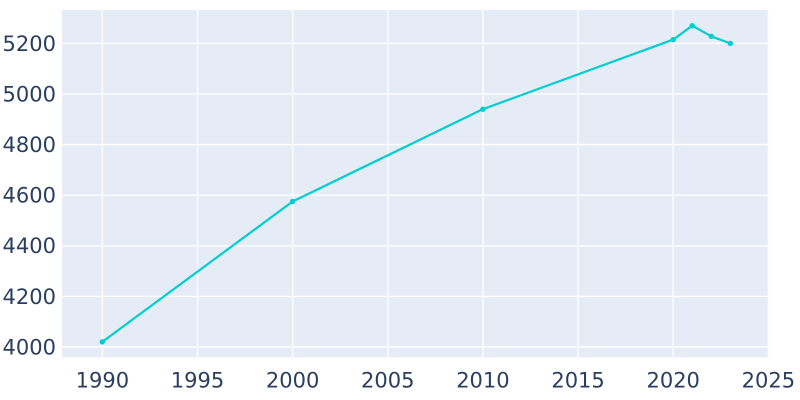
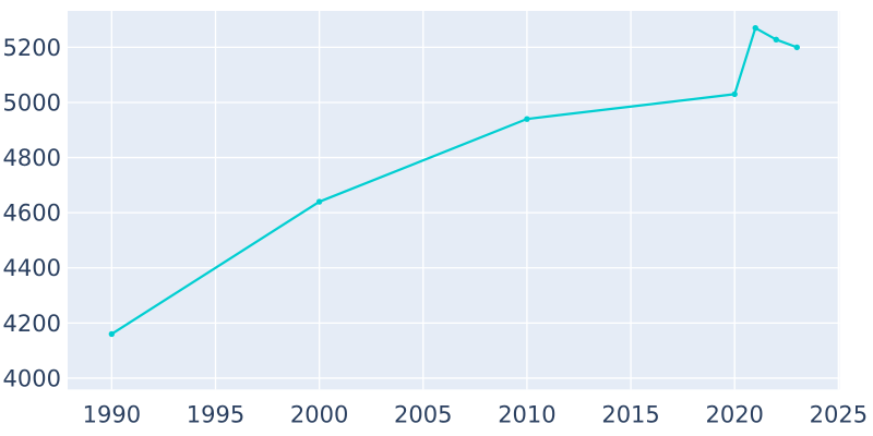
1990: 4020 -> 4160
2000: 4580 -> 4640
2020: 5220 -> 5030
